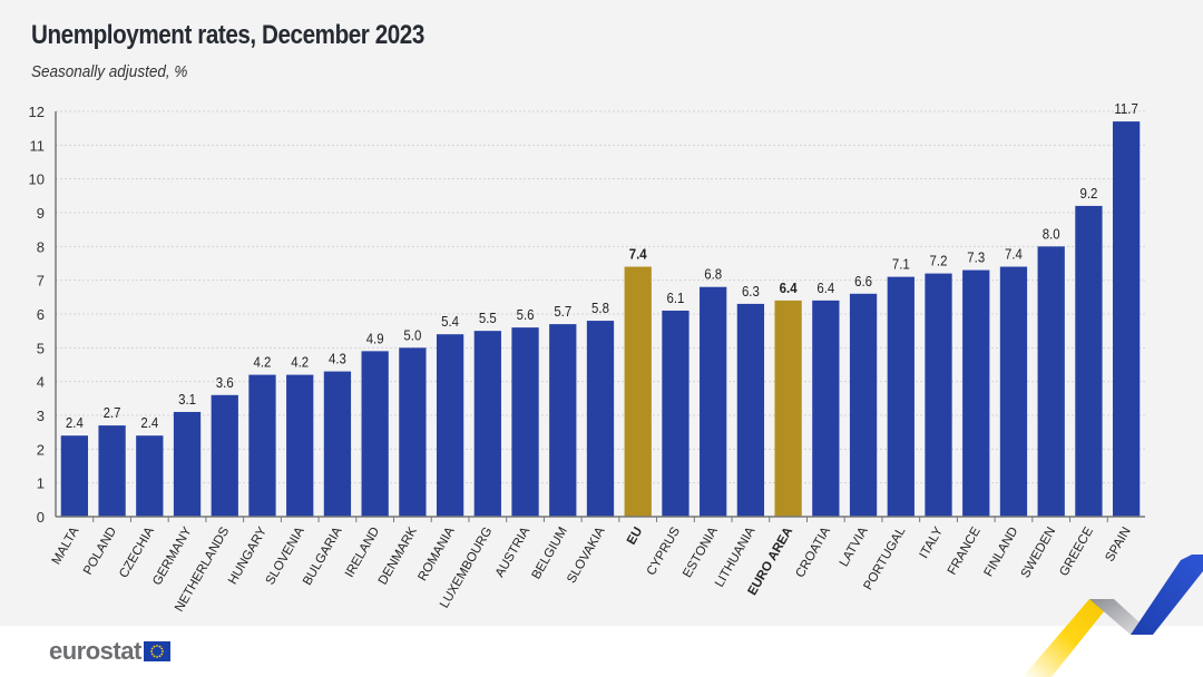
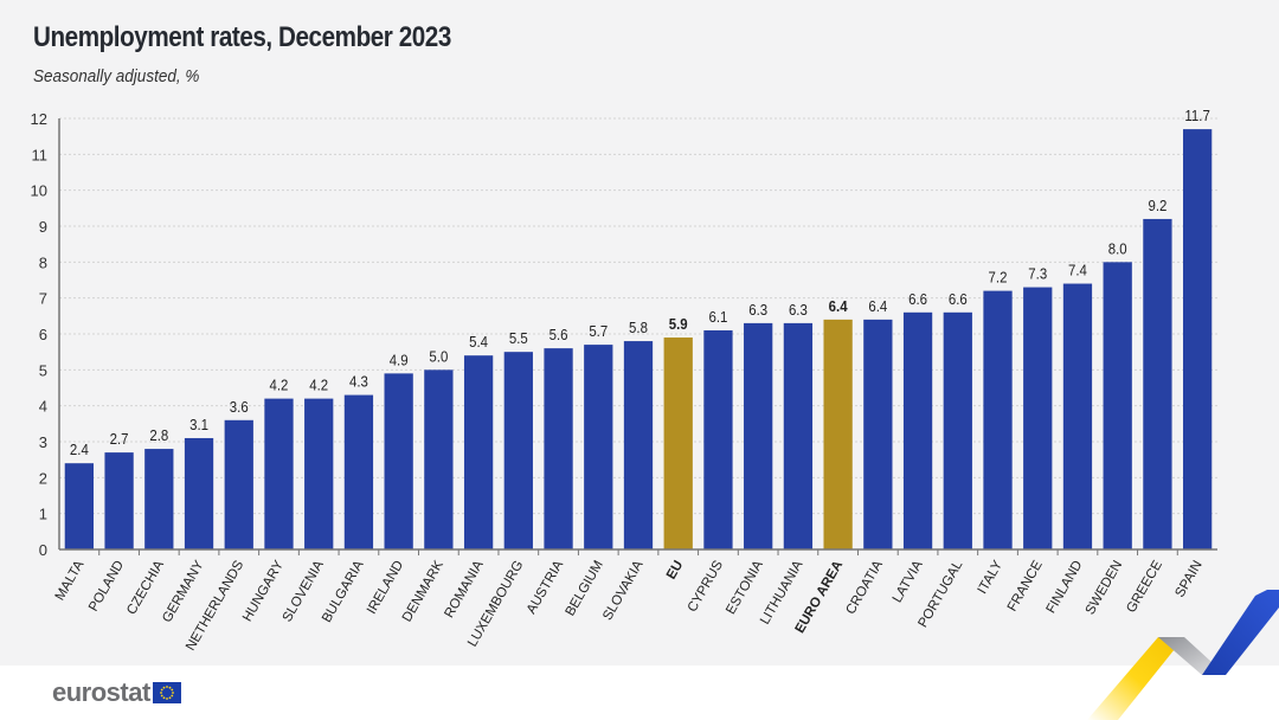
CZECHIA: 2.4 -> 2.8
EU: 7.4 -> 5.9
ESTONIA: 6.8 -> 6.3
PORTUGAL: 7.1 -> 6.6
